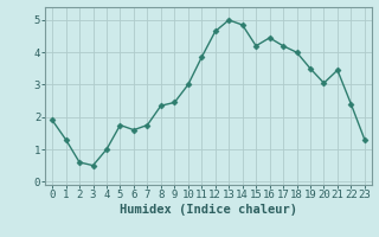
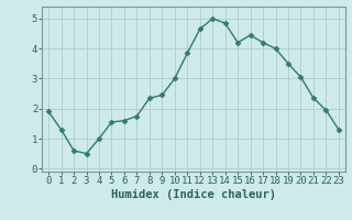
5: 1.75 -> 1.55
21: 3.45 -> 2.35
22: 2.40 -> 1.95
